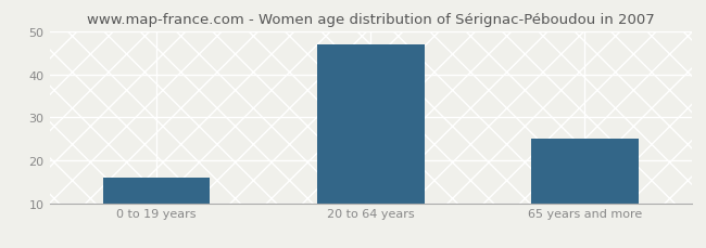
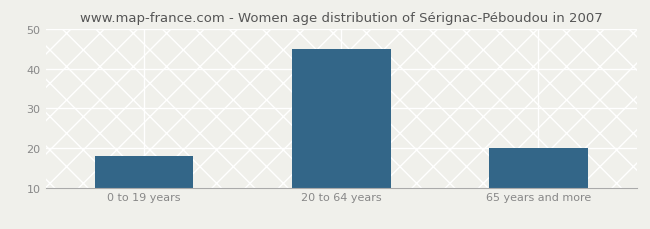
0 to 19 years: 16 -> 18
20 to 64 years: 47 -> 45
65 years and more: 25 -> 20
